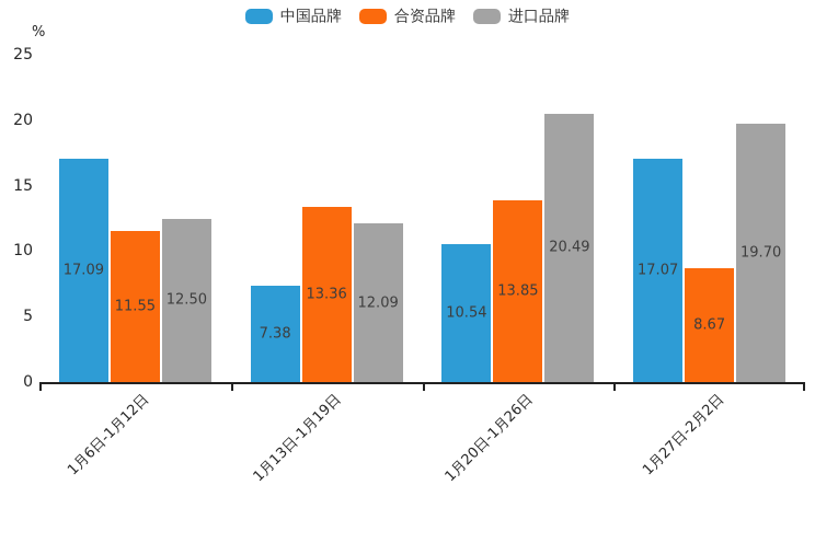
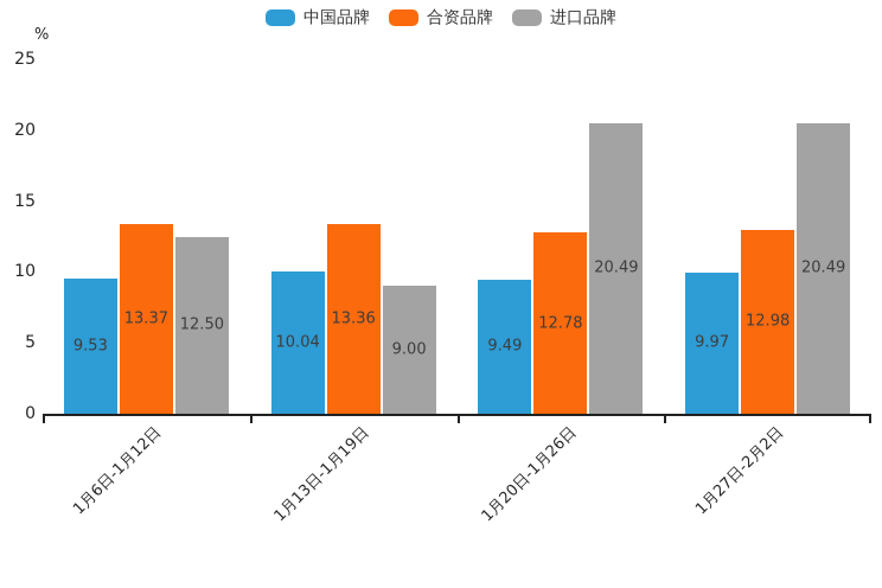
中国品牌/1月6日-1月12日: 17.09 -> 9.53
合资品牌/1月6日-1月12日: 11.55 -> 13.37
中国品牌/1月13日-1月19日: 7.38 -> 10.04
进口品牌/1月13日-1月19日: 12.09 -> 9.00
中国品牌/1月20日-1月26日: 10.54 -> 9.49
合资品牌/1月20日-1月26日: 13.85 -> 12.78
中国品牌/1月27日-2月2日: 17.07 -> 9.97
合资品牌/1月27日-2月2日: 8.67 -> 12.98
进口品牌/1月27日-2月2日: 19.70 -> 20.49
